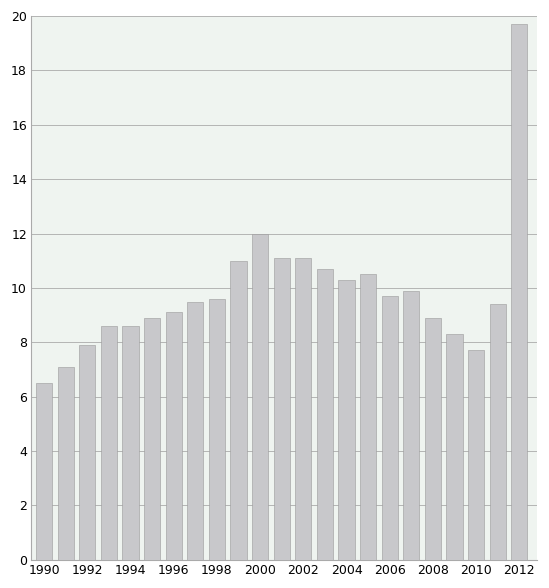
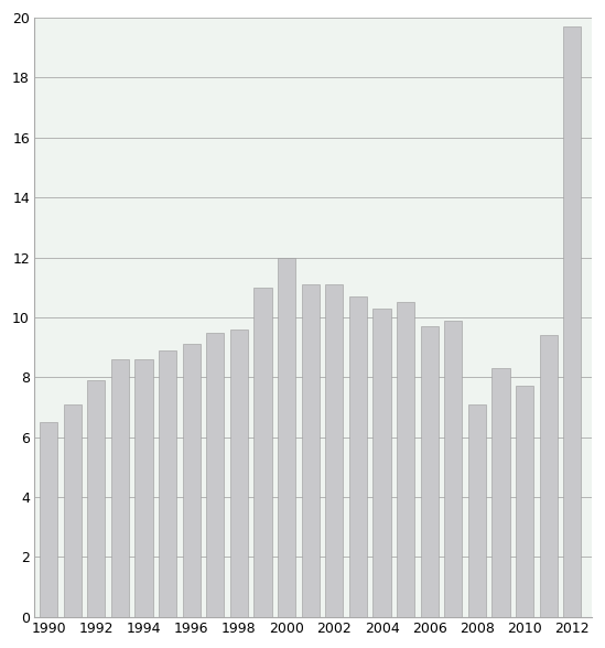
2008: 8.9 -> 7.1
